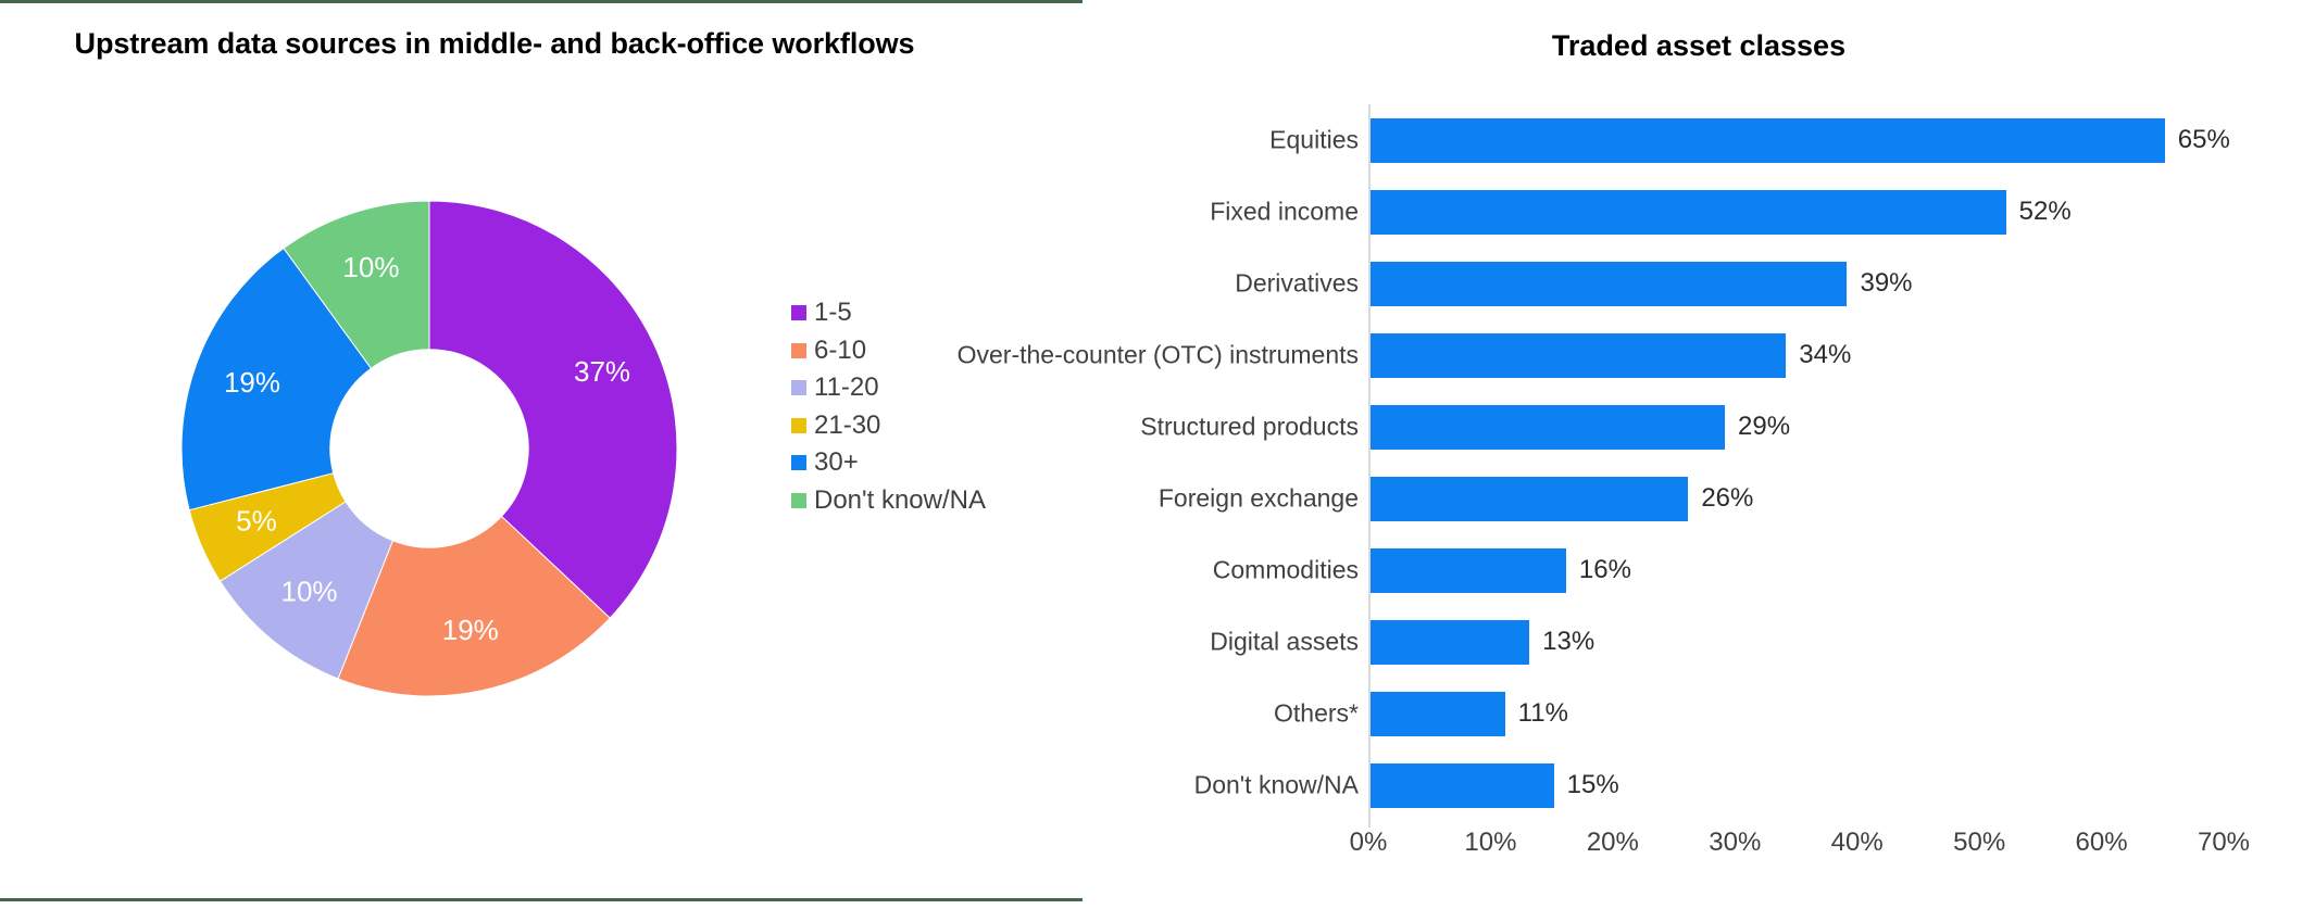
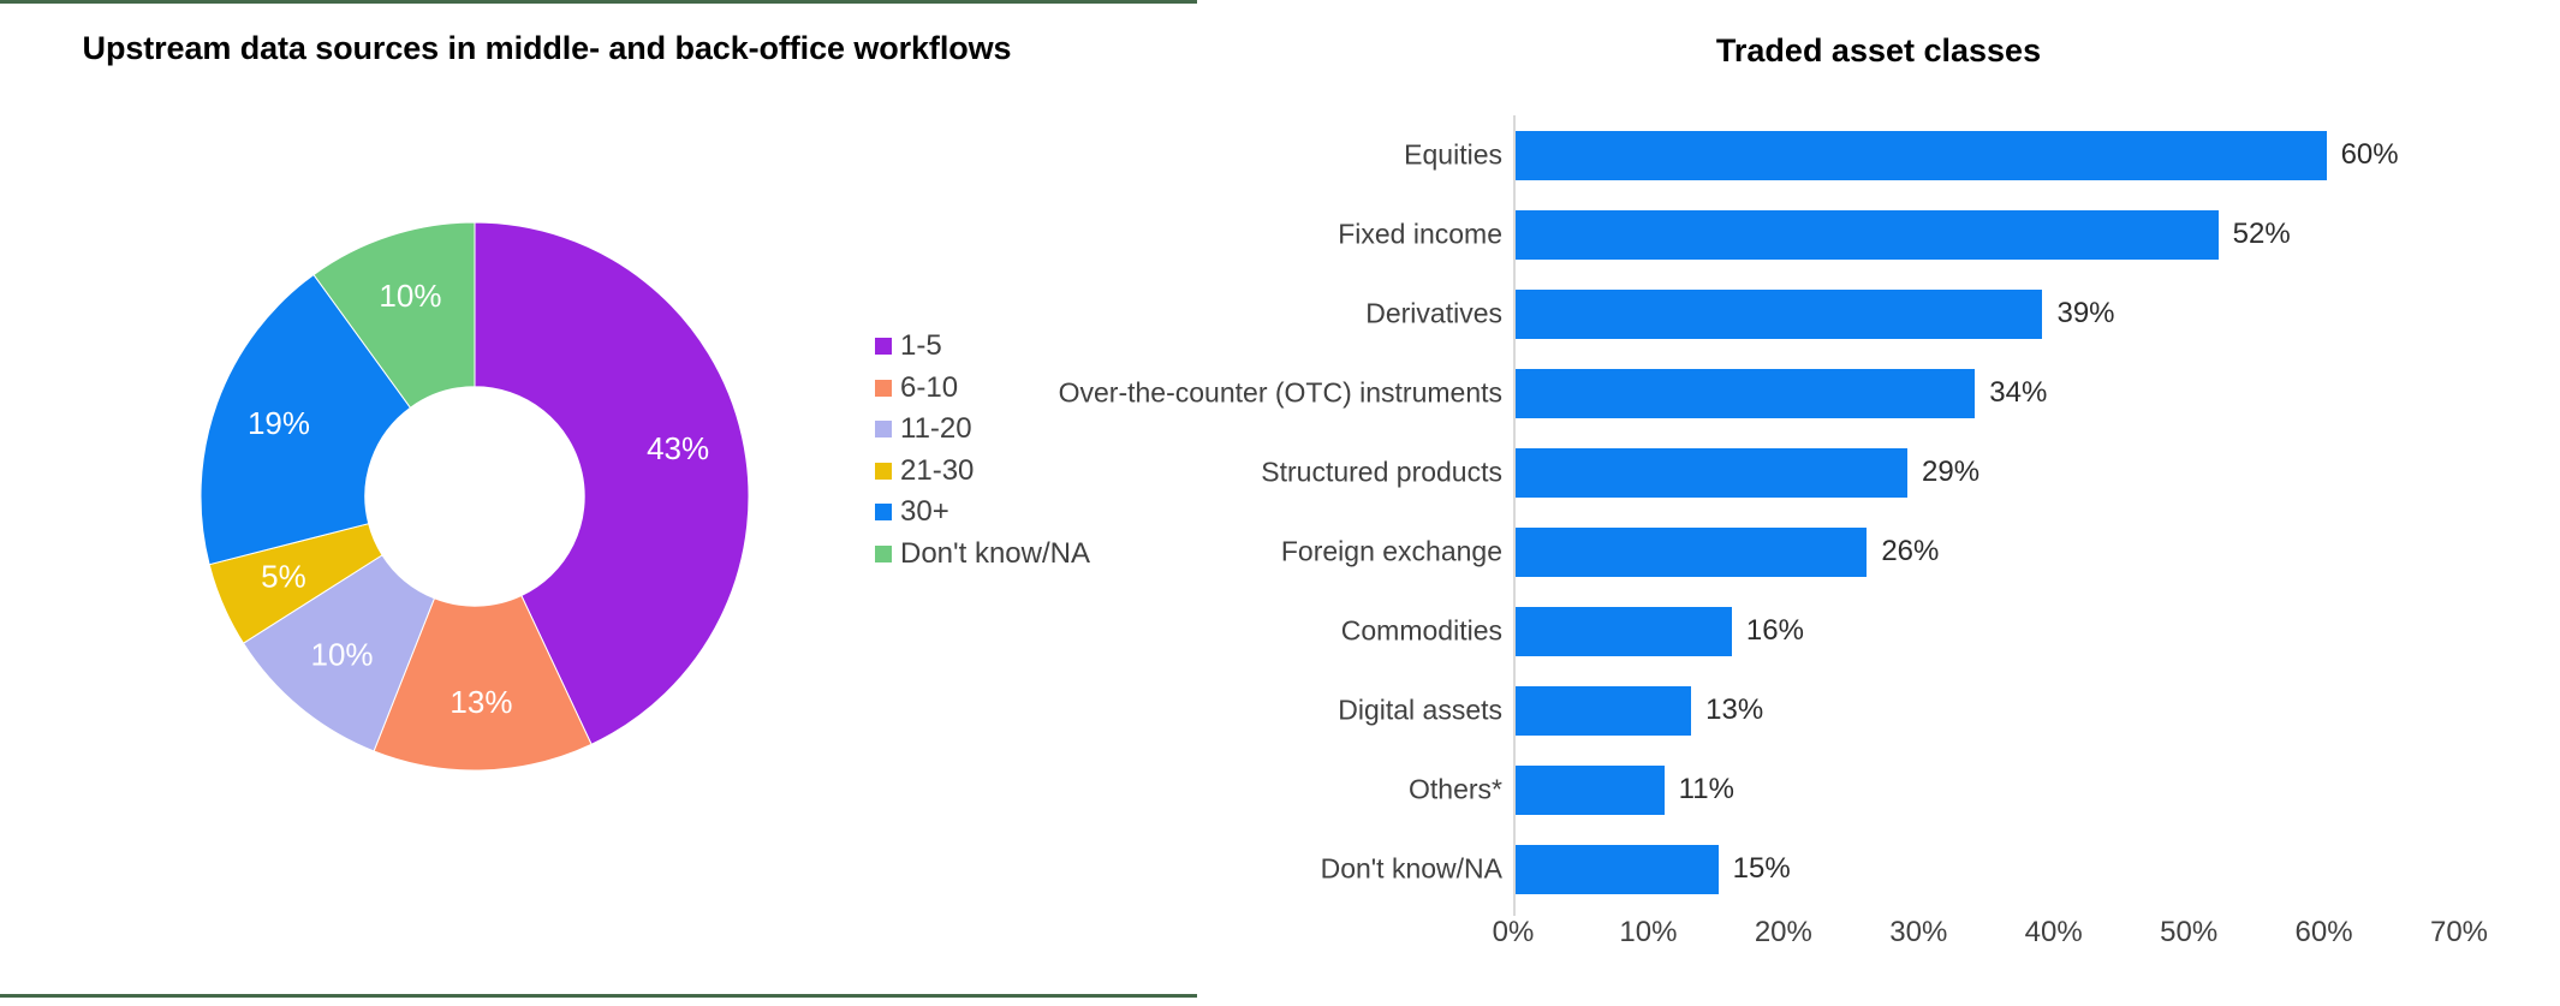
Upstream data sources in middle- and back-office workflows/1-5: 37% -> 43%
Upstream data sources in middle- and back-office workflows/6-10: 19% -> 13%
Traded asset classes/Equities: 65% -> 60%
